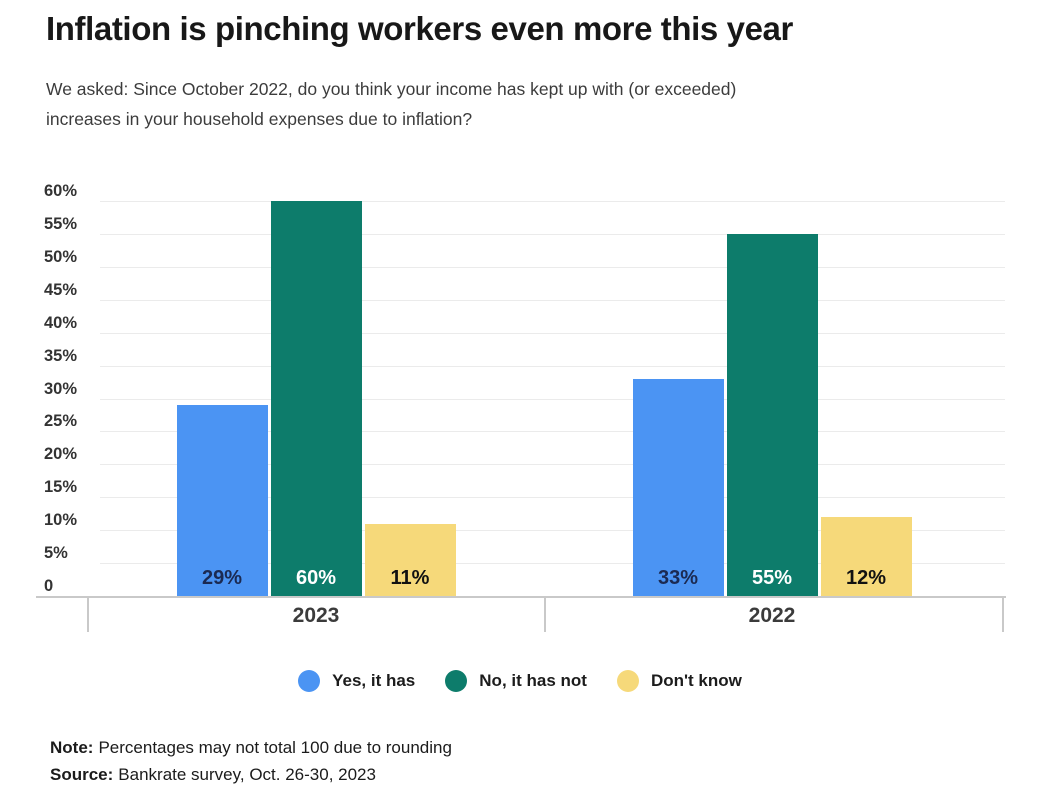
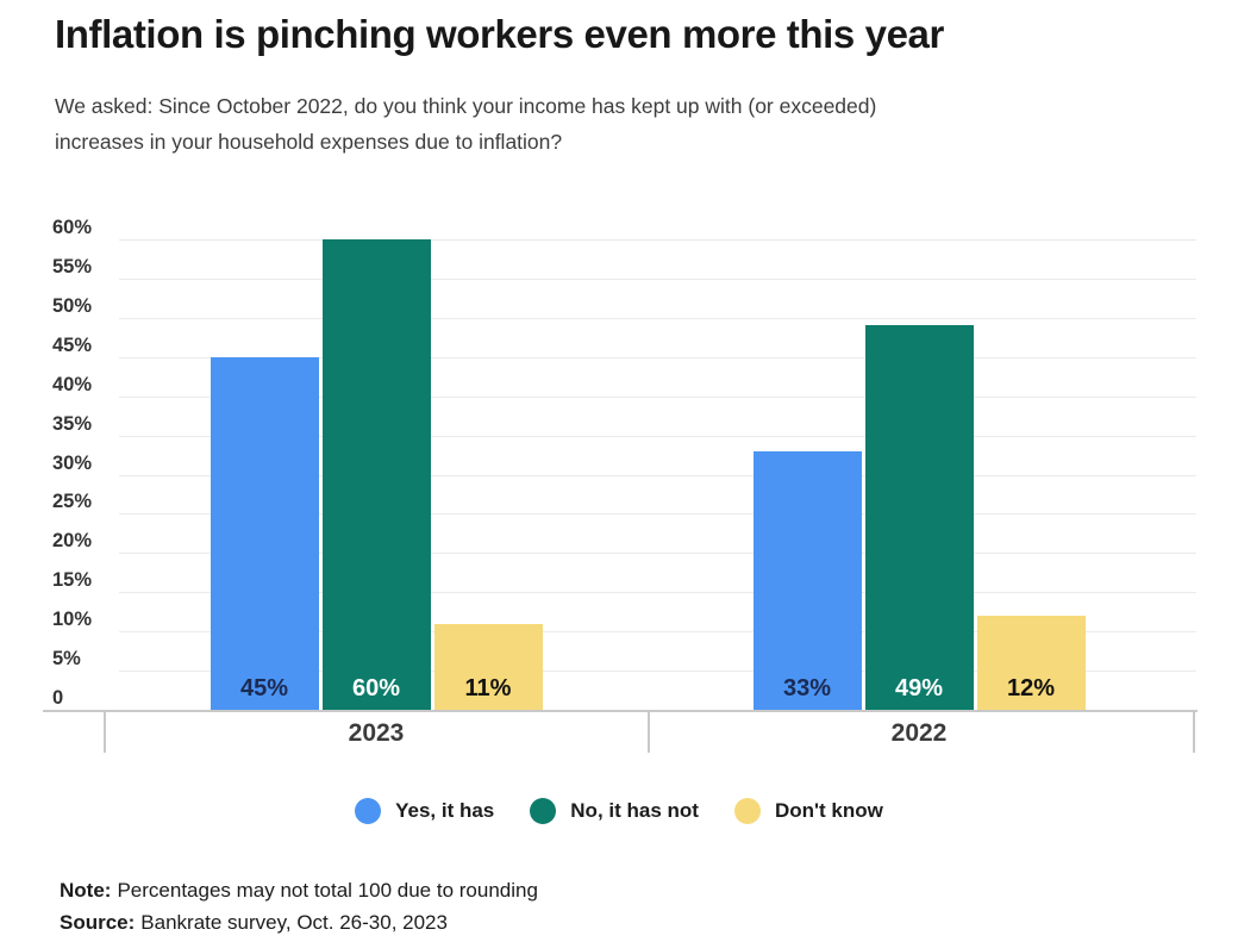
Yes, it has/2023: 29% -> 45%
No, it has not/2022: 55% -> 49%
